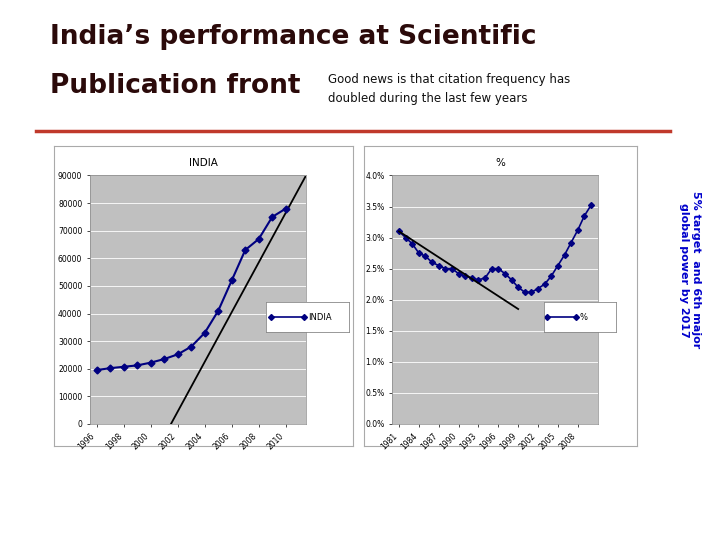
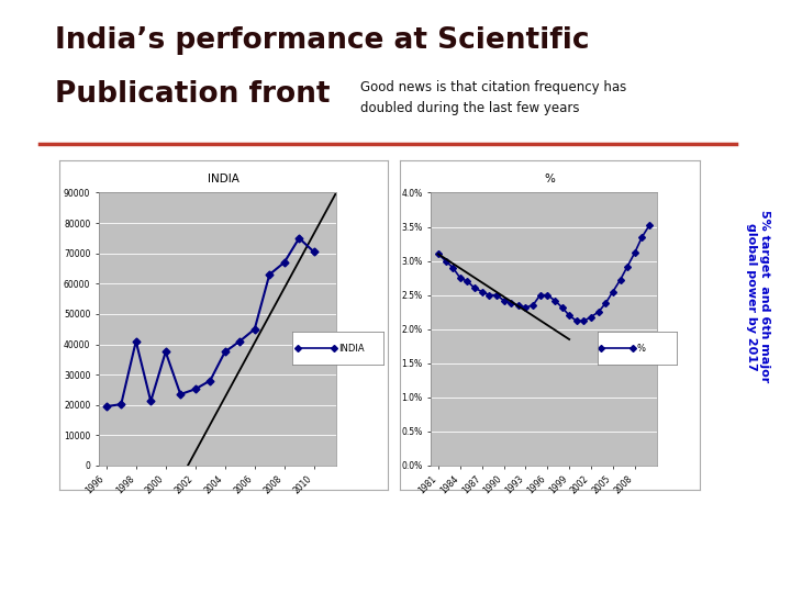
1998: 20700 -> 41000
2000: 22200 -> 37500
2004: 33000 -> 37500
2006: 52000 -> 45000
2010: 78000 -> 70500
